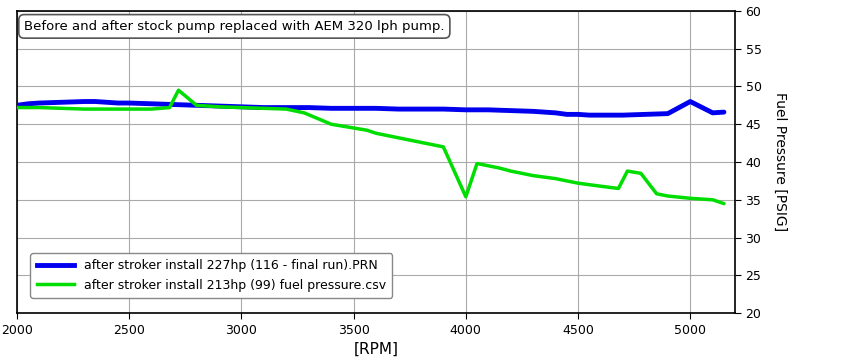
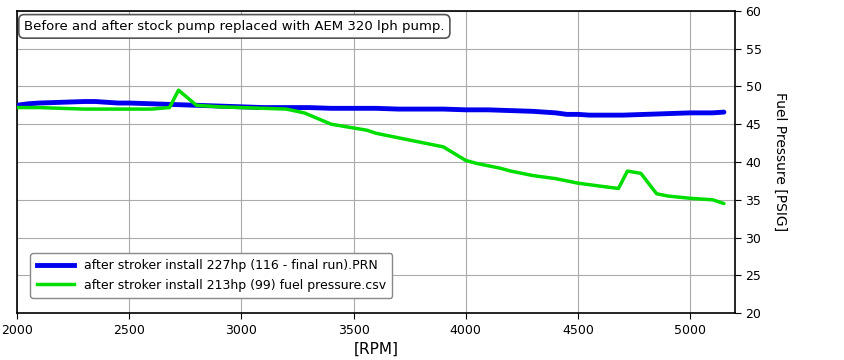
after stroker install 213hp (99) fuel pressure.csv/4000: 35.4 -> 40.2
after stroker install 227hp (116 - final run).PRN/5000: 48.0 -> 46.5
